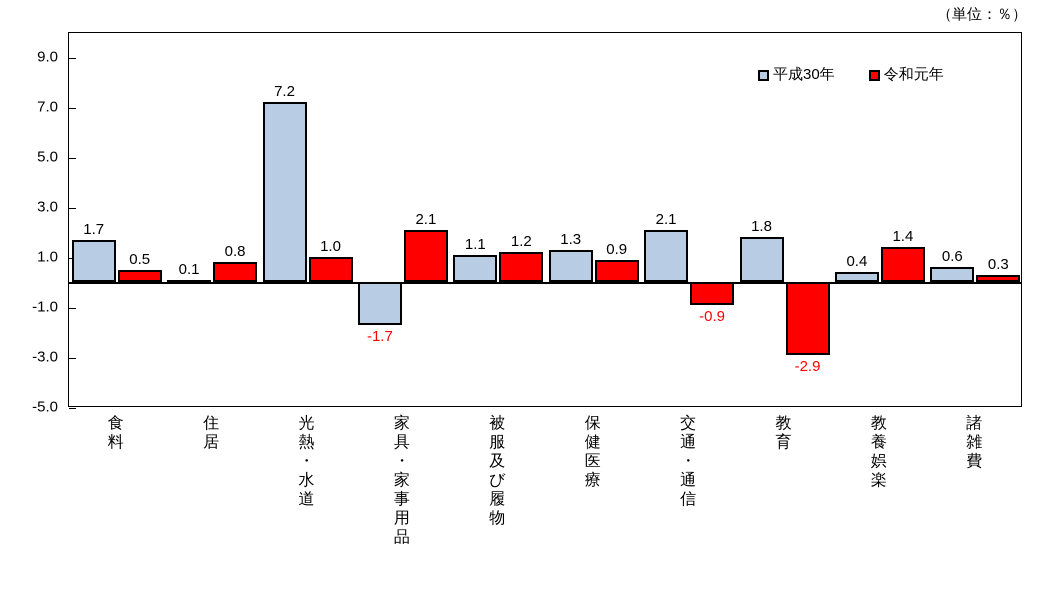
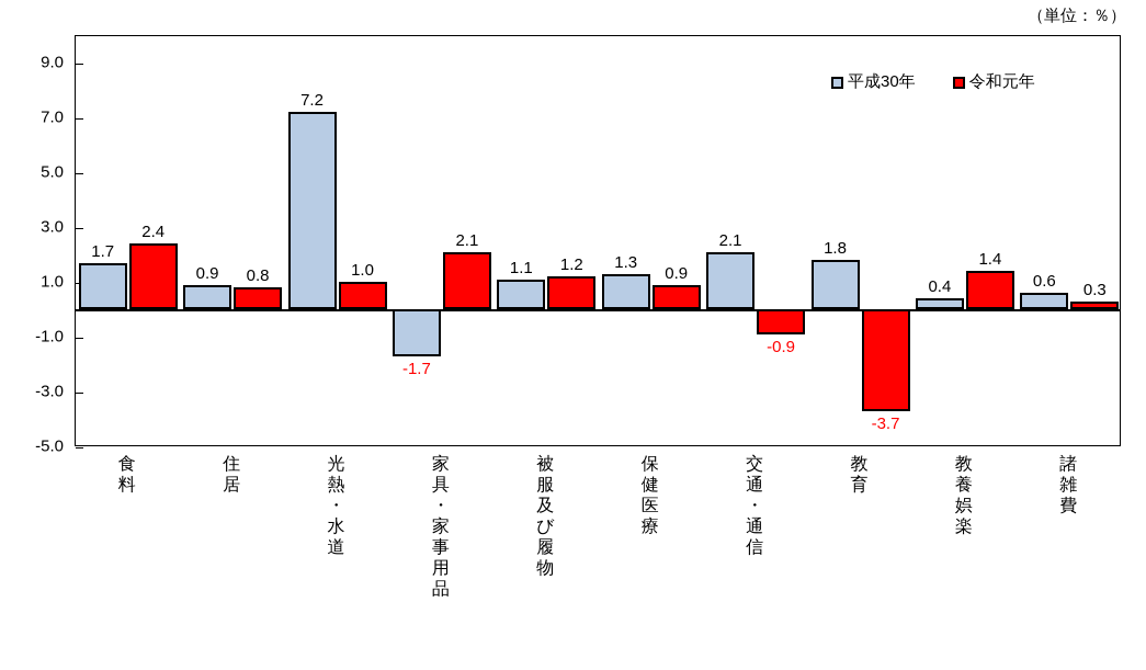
令和元年/食料: 0.5 -> 2.4
平成30年/住居: 0.1 -> 0.9
令和元年/教育: -2.9 -> -3.7
